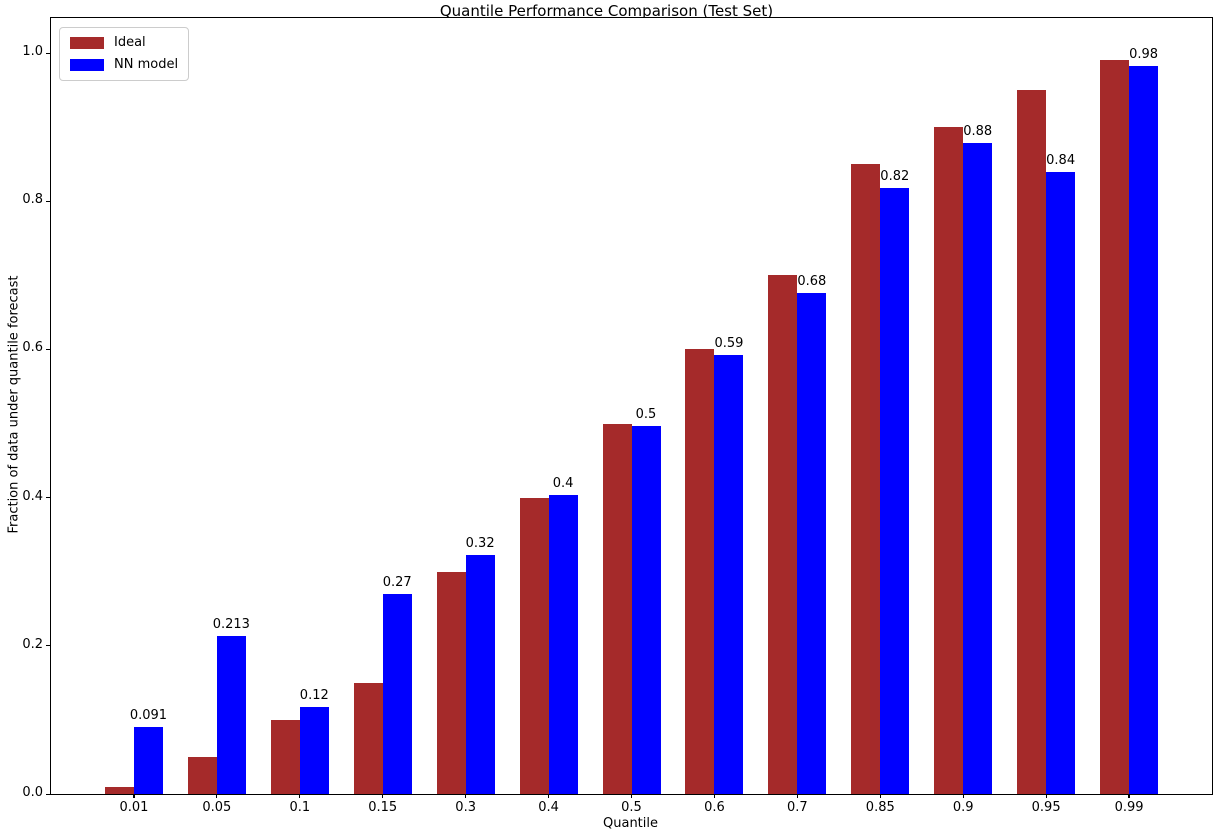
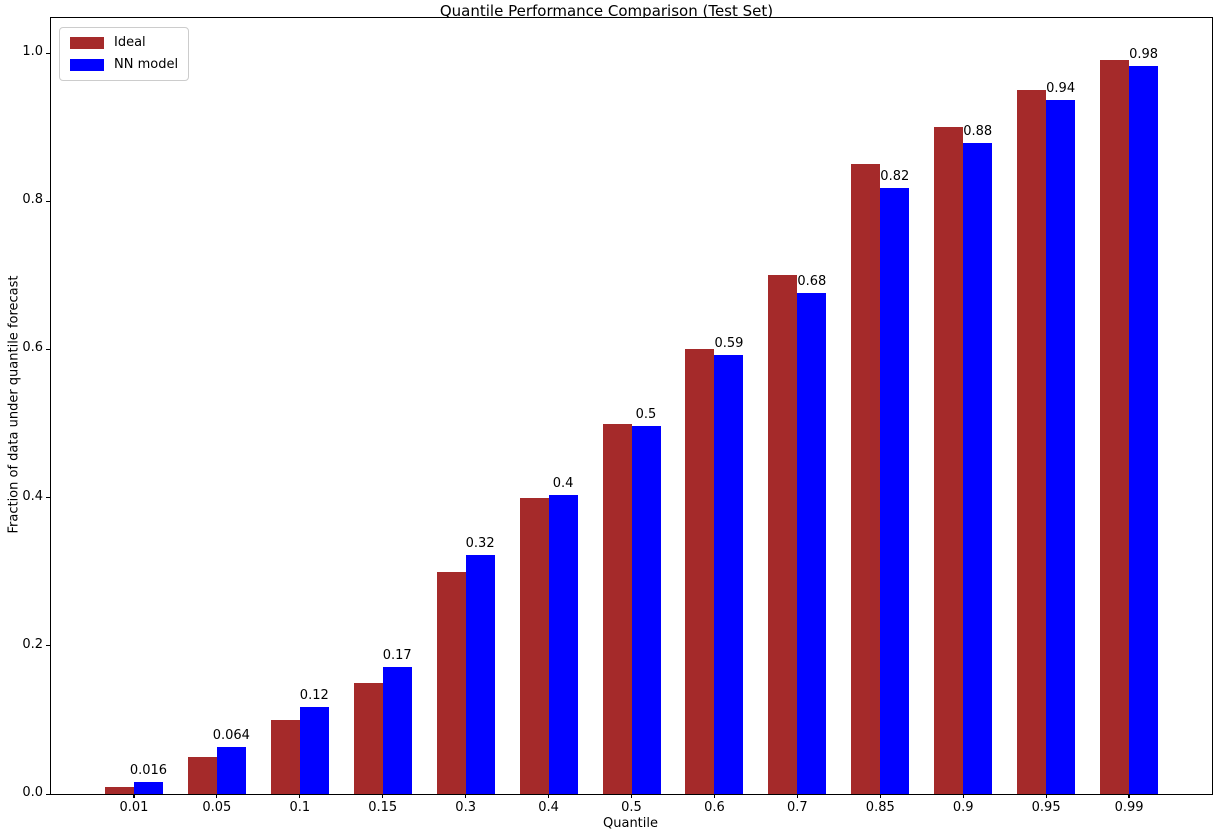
NN model/0.01: 0.091 -> 0.016
NN model/0.05: 0.213 -> 0.064
NN model/0.15: 0.27 -> 0.17
NN model/0.95: 0.84 -> 0.94
